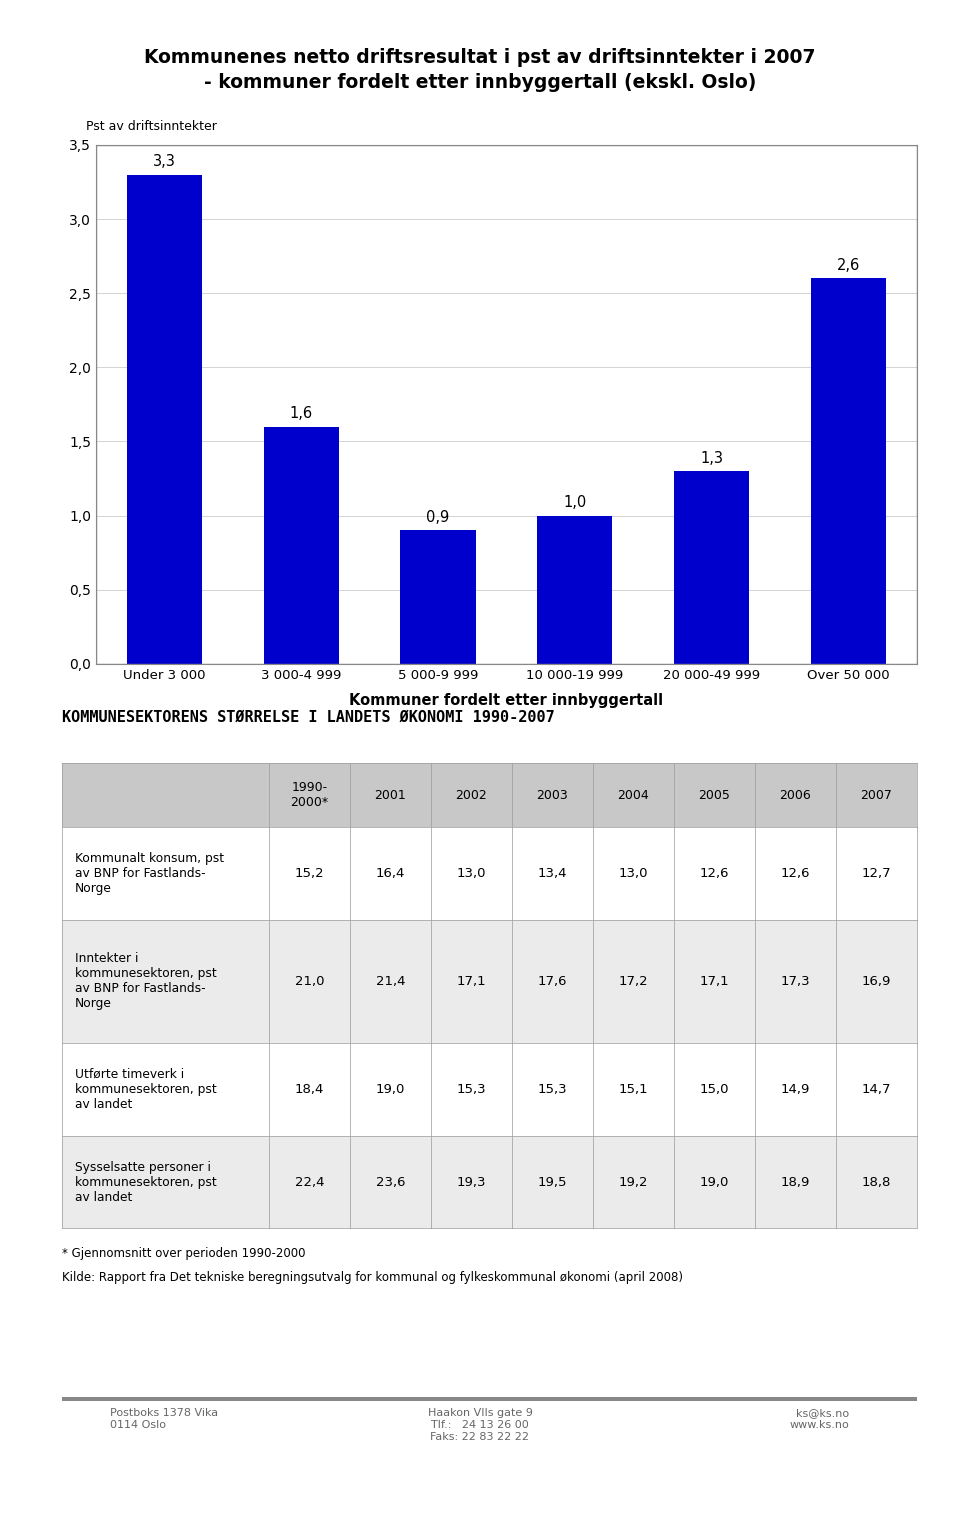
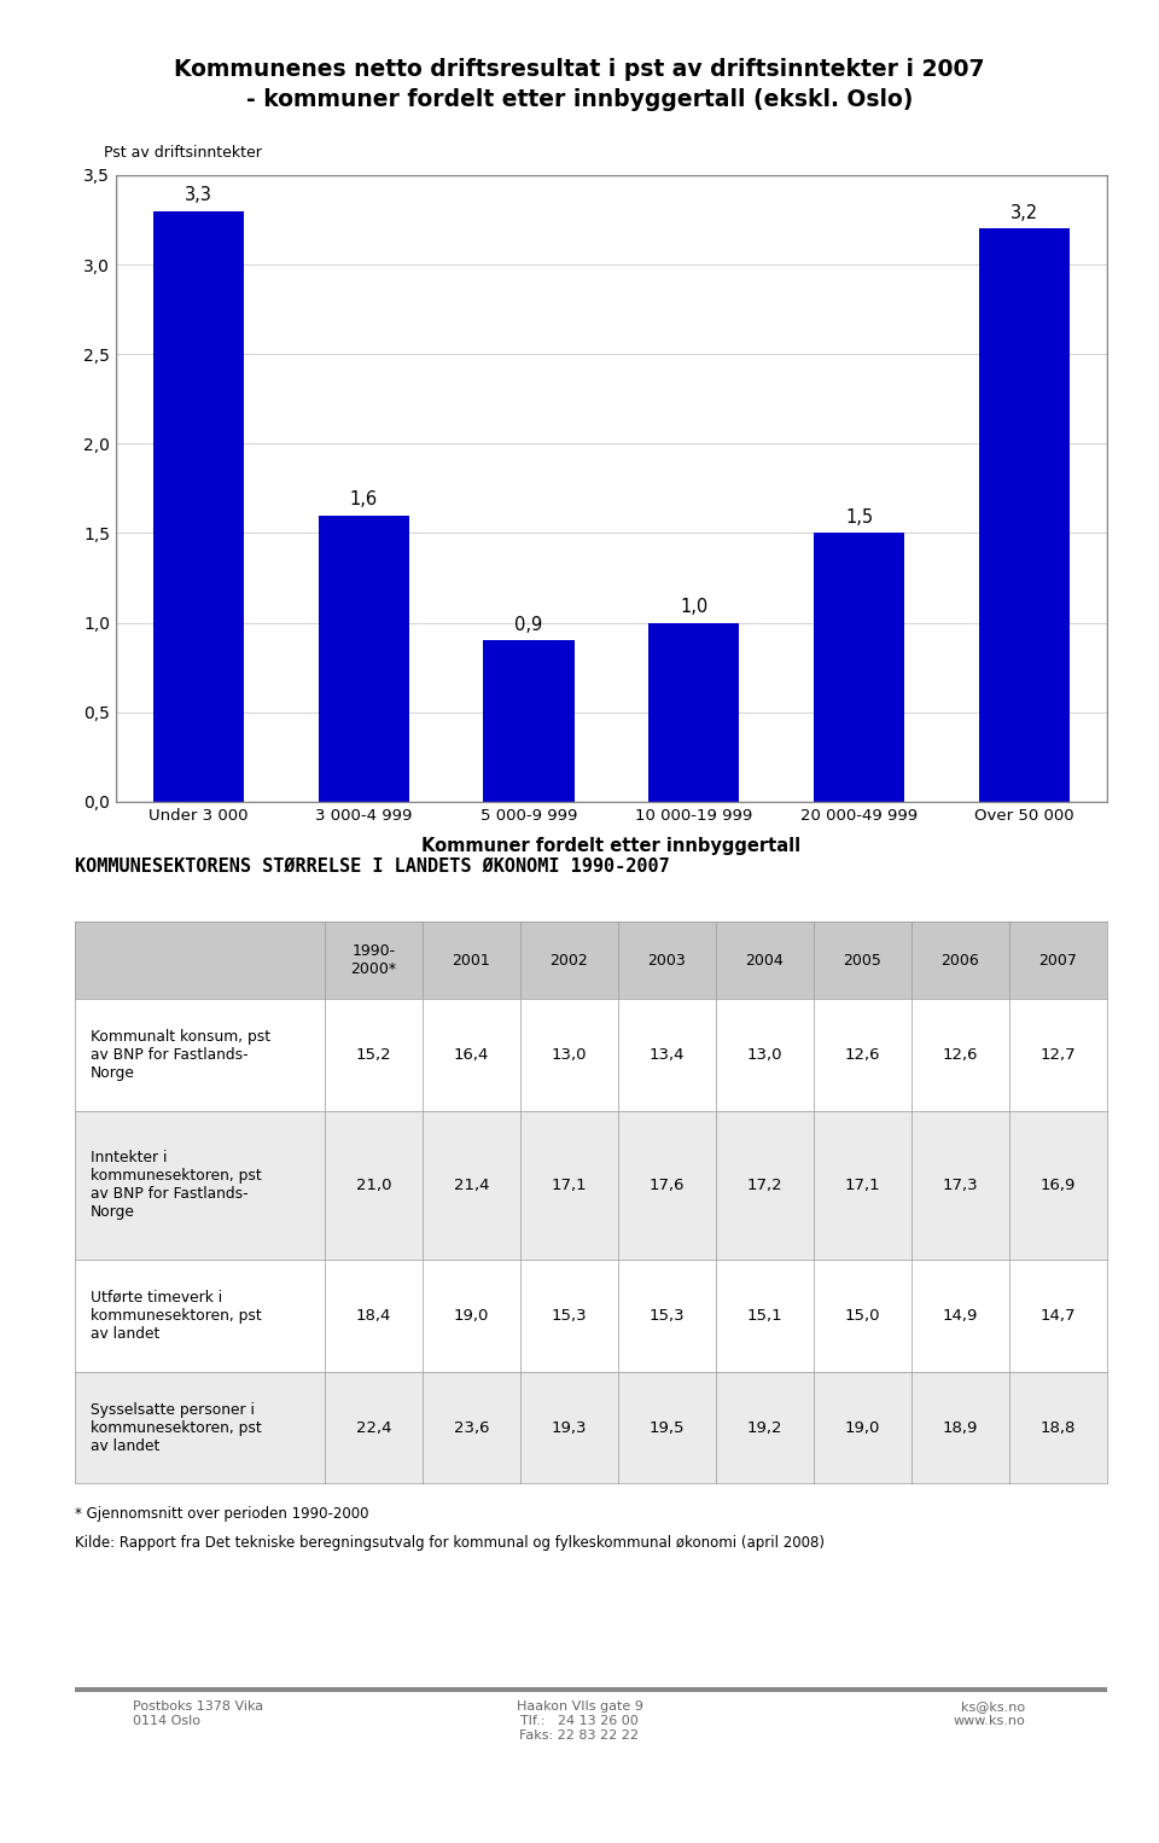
20 000-49 999: 1,3 -> 1,5
Over 50 000: 2,6 -> 3,2
